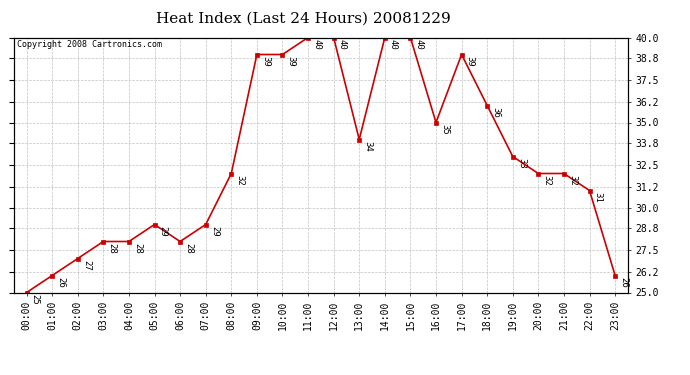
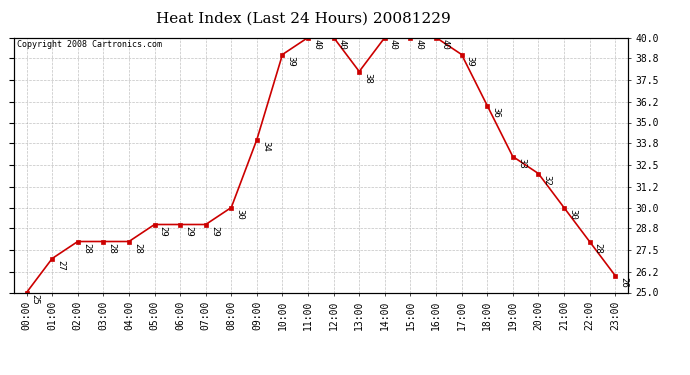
01:00: 26 -> 27
02:00: 27 -> 28
06:00: 28 -> 29
08:00: 32 -> 30
09:00: 39 -> 34
13:00: 34 -> 38
16:00: 35 -> 40
21:00: 32 -> 30
22:00: 31 -> 28
